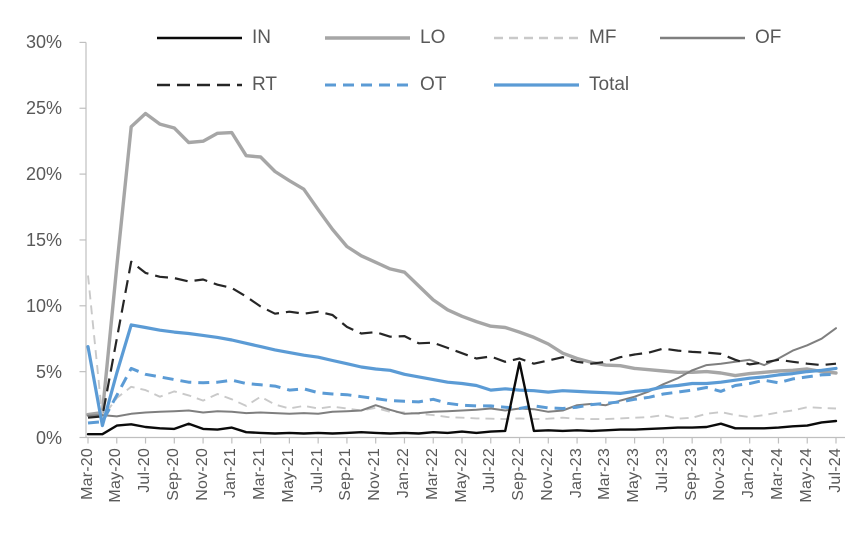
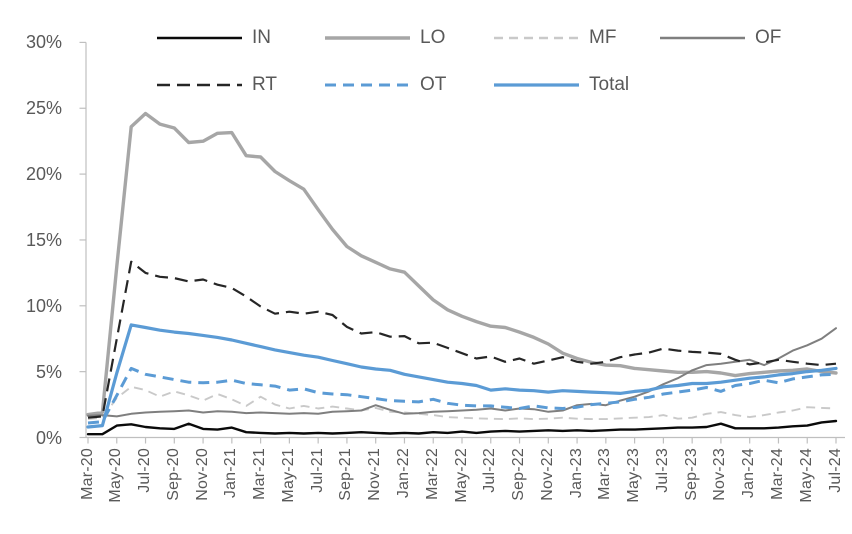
MF/Mar-20: 12.3% -> 1.4%
Total/Mar-20: 6.9% -> 0.8%
IN/Sep-22: 5.7% -> 0.5%
